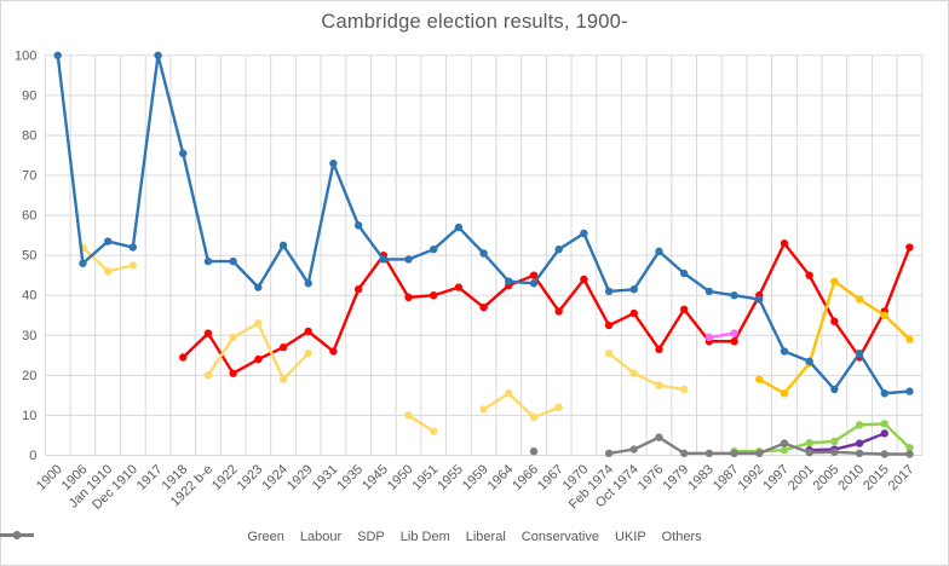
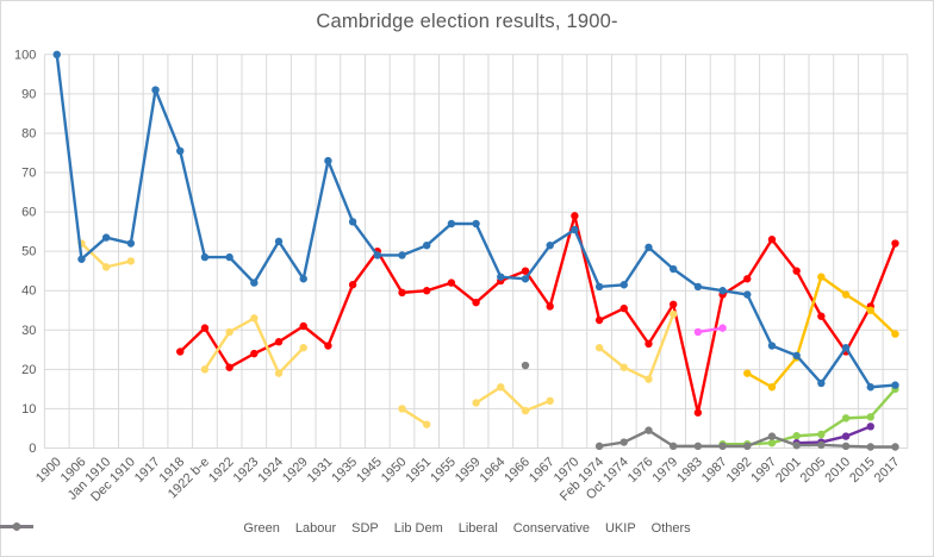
Conservative/1917: 100 -> 91
Conservative/1959: 50 -> 57
Others/1966: 1 -> 21
Labour/1970: 44 -> 59
Liberal/1979: 16 -> 34
Labour/1983: 28 -> 9
Labour/1987: 28 -> 39
Labour/1992: 40 -> 43
Green/2017: 2 -> 15
